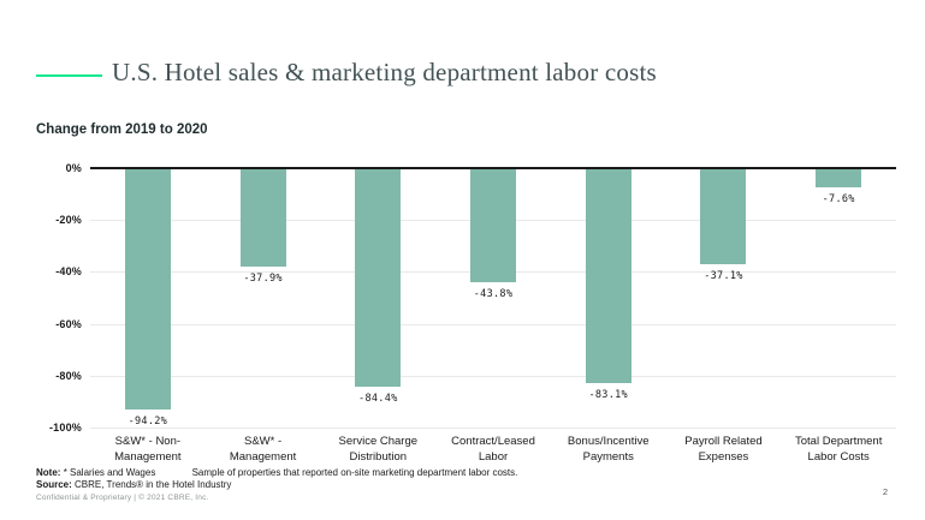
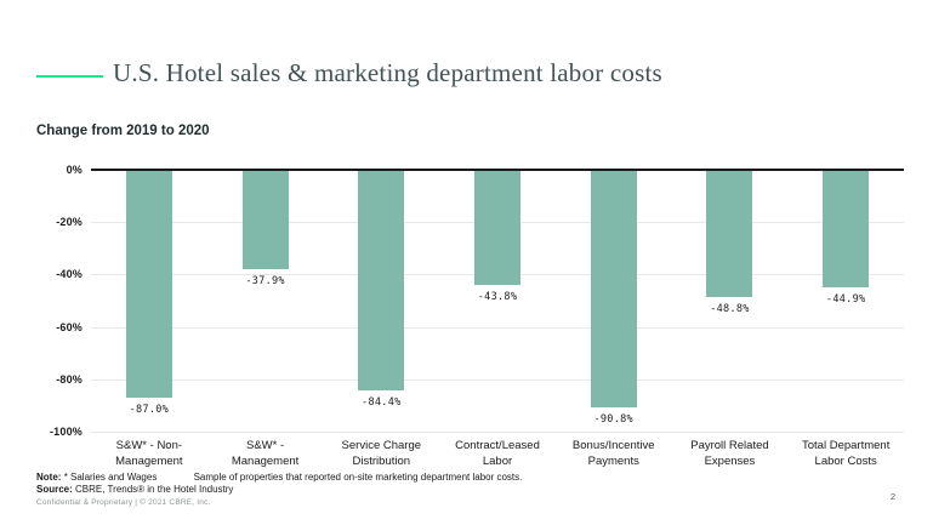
S&W* - Non-Management: -94.2% -> -87.0%
Bonus/Incentive Payments: -83.1% -> -90.8%
Payroll Related Expenses: -37.1% -> -48.8%
Total Department Labor Costs: -7.6% -> -44.9%
